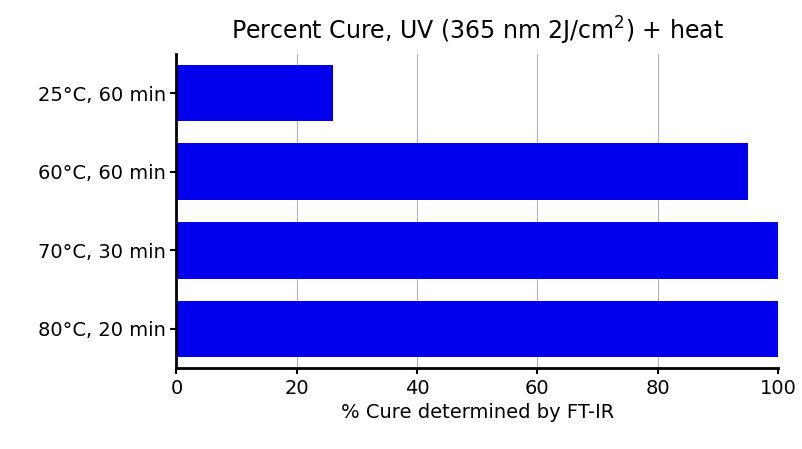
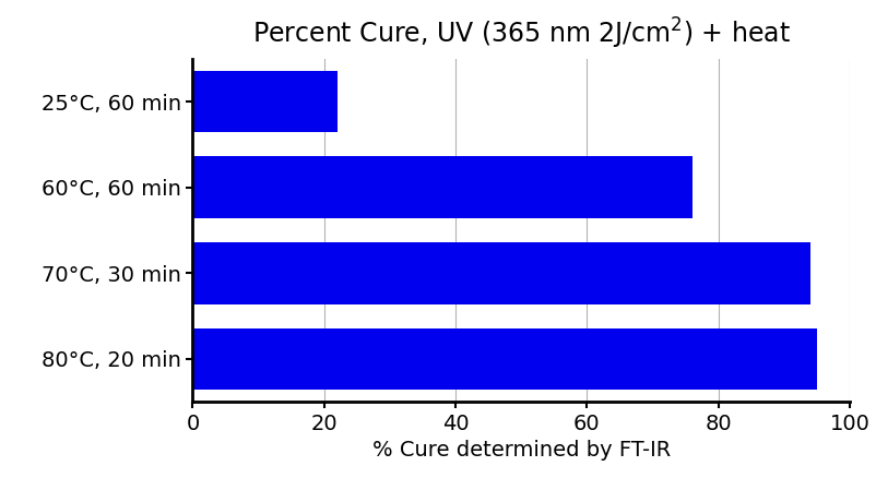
25°C, 60 min: 26 -> 22
60°C, 60 min: 95 -> 76
70°C, 30 min: 100 -> 94
80°C, 20 min: 100 -> 95
